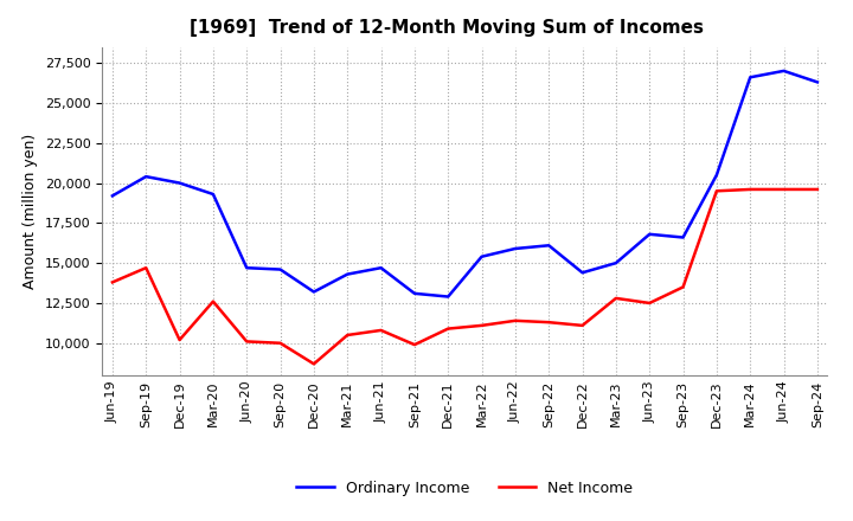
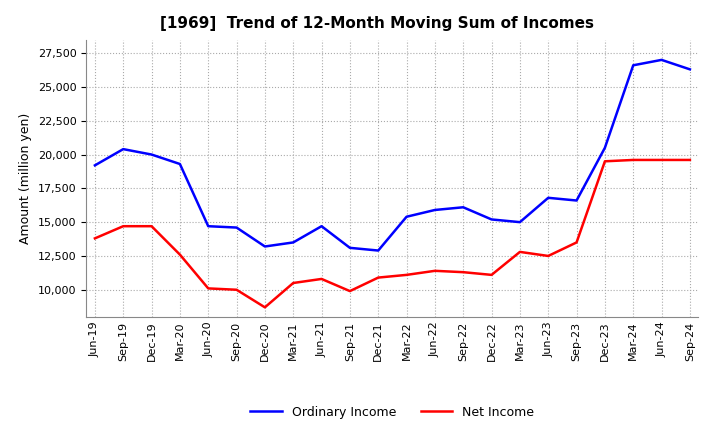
Net Income/Dec-19: 10,200 -> 14,700
Ordinary Income/Mar-21: 14,300 -> 13,500
Ordinary Income/Dec-22: 14,400 -> 15,200
